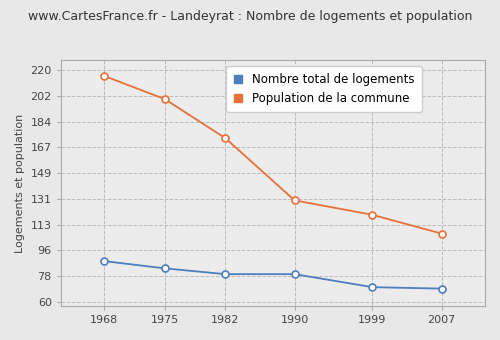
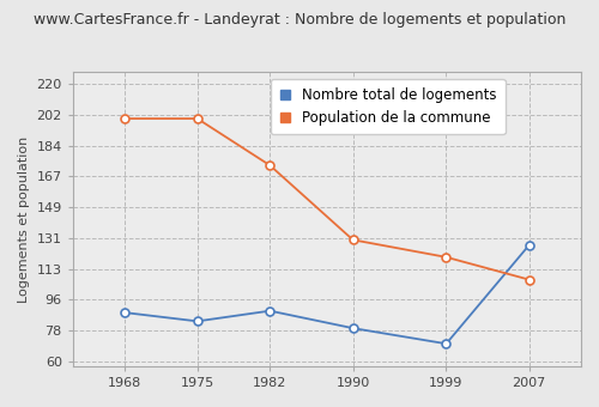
Population de la commune/1968: 216 -> 200
Nombre total de logements/1982: 79 -> 89
Nombre total de logements/2007: 69 -> 127
